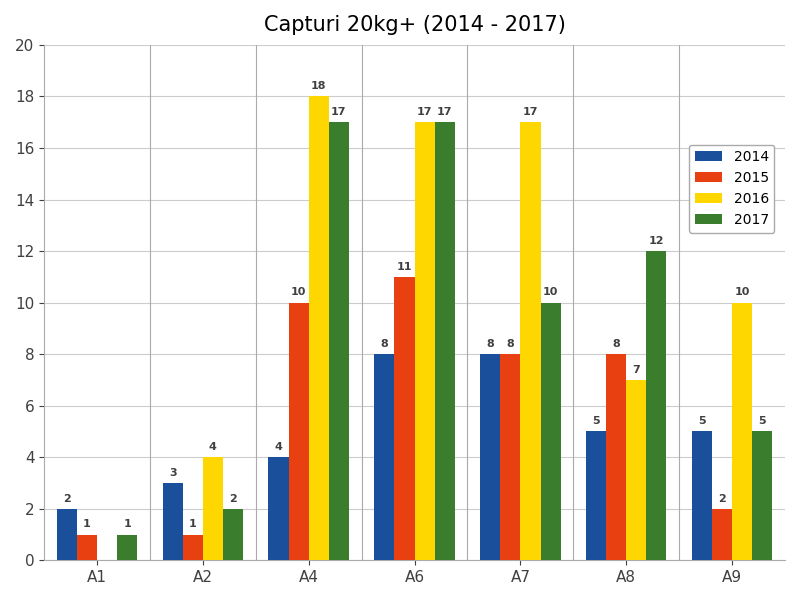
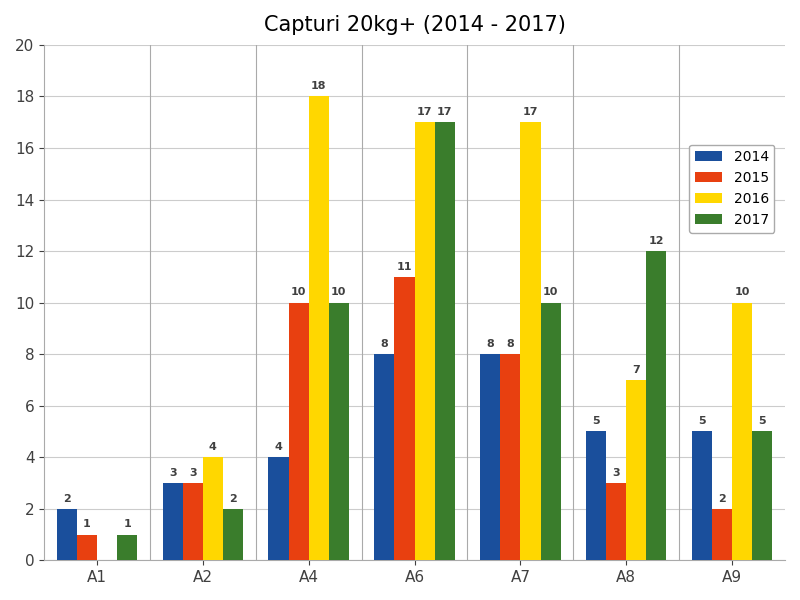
2015/A2: 1 -> 3
2017/A4: 17 -> 10
2015/A8: 8 -> 3
